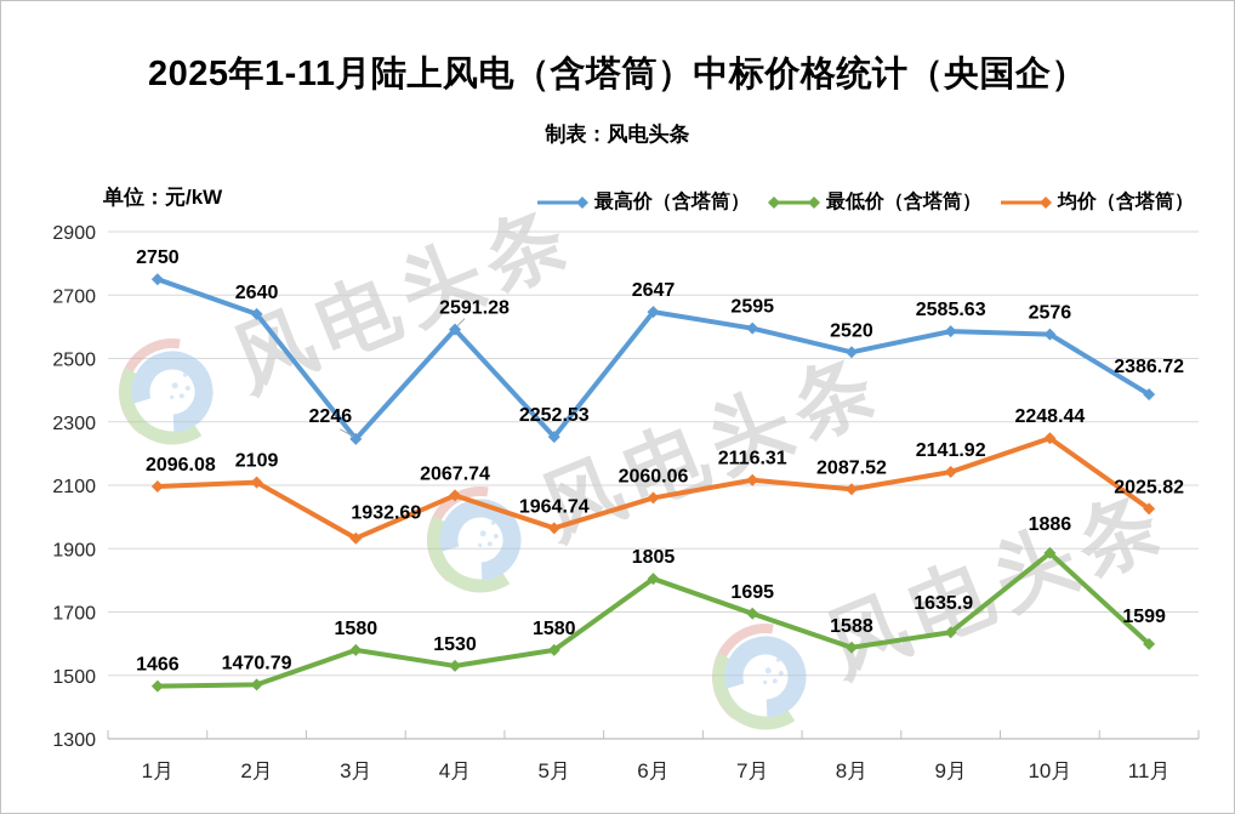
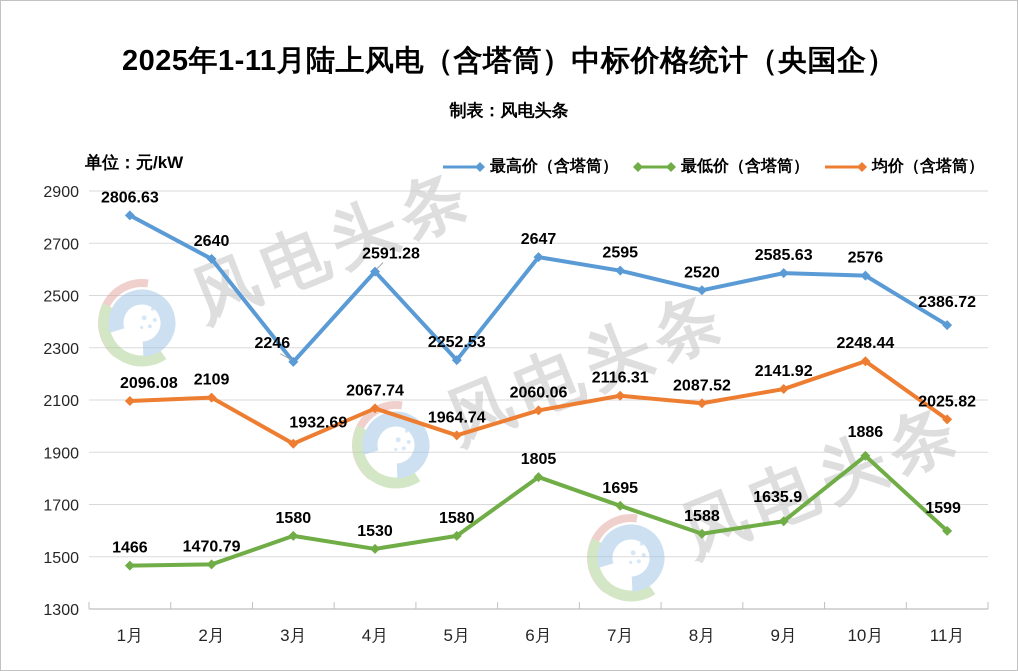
最高价（含塔筒）/1月: 2750 -> 2806.63
